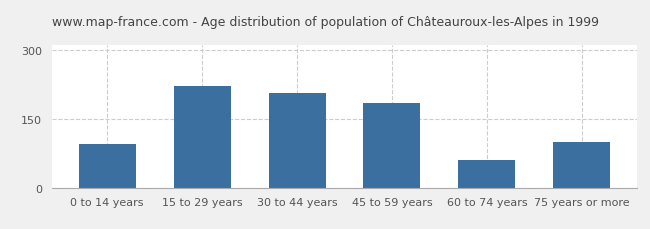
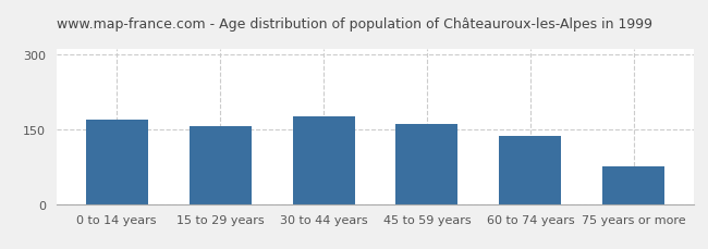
0 to 14 years: 95 -> 168
15 to 29 years: 220 -> 156
30 to 44 years: 205 -> 176
45 to 59 years: 185 -> 161
60 to 74 years: 60 -> 137
75 years or more: 100 -> 75
